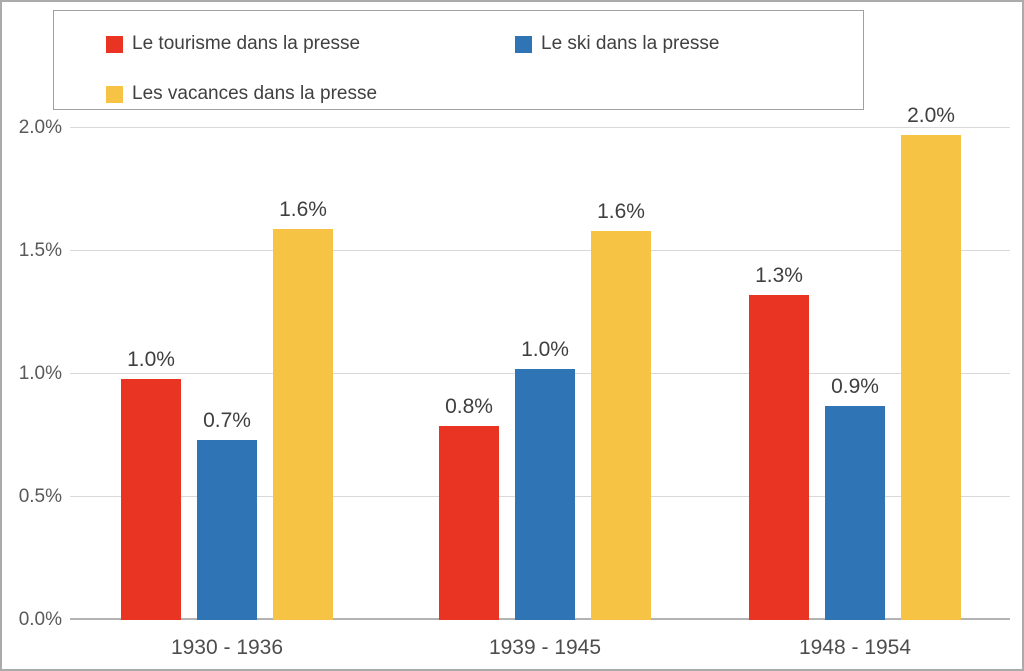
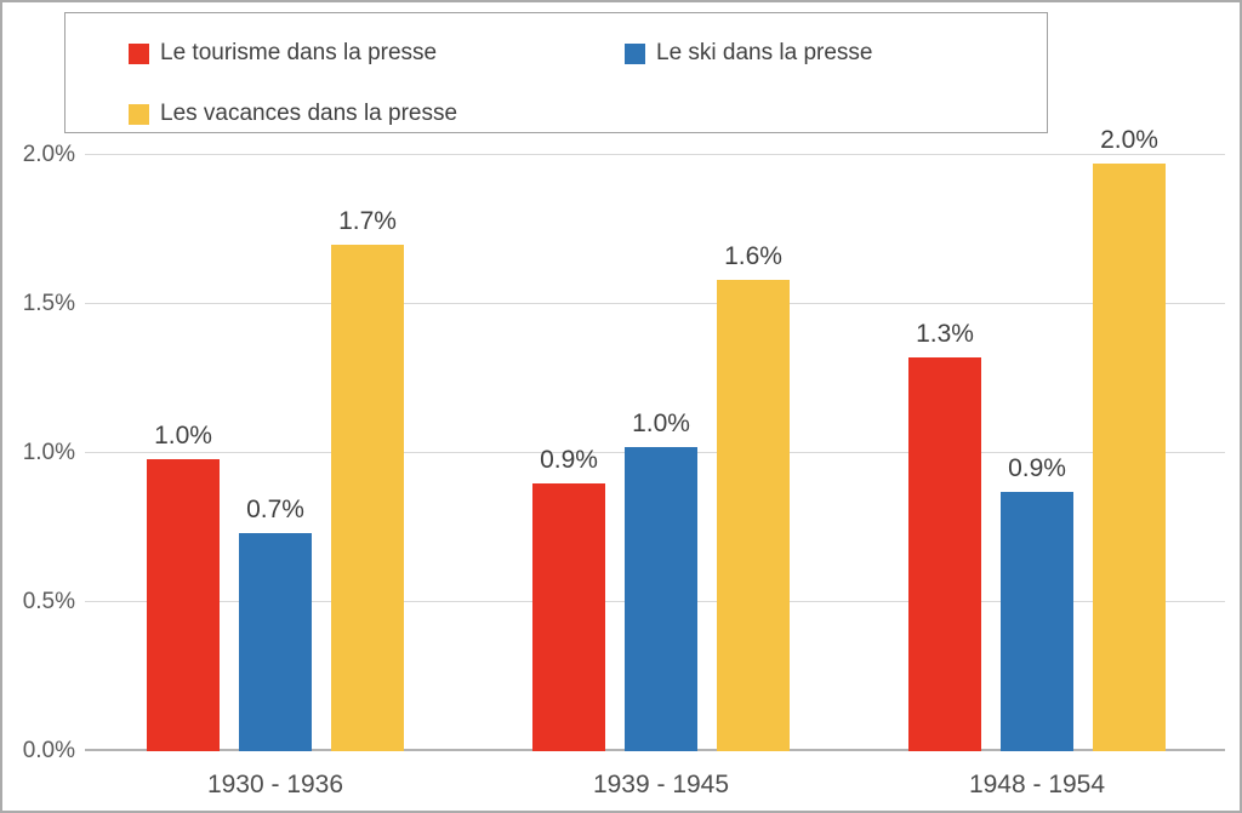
Les vacances dans la presse/1930 - 1936: 1.6% -> 1.7%
Le tourisme dans la presse/1939 - 1945: 0.8% -> 0.9%
